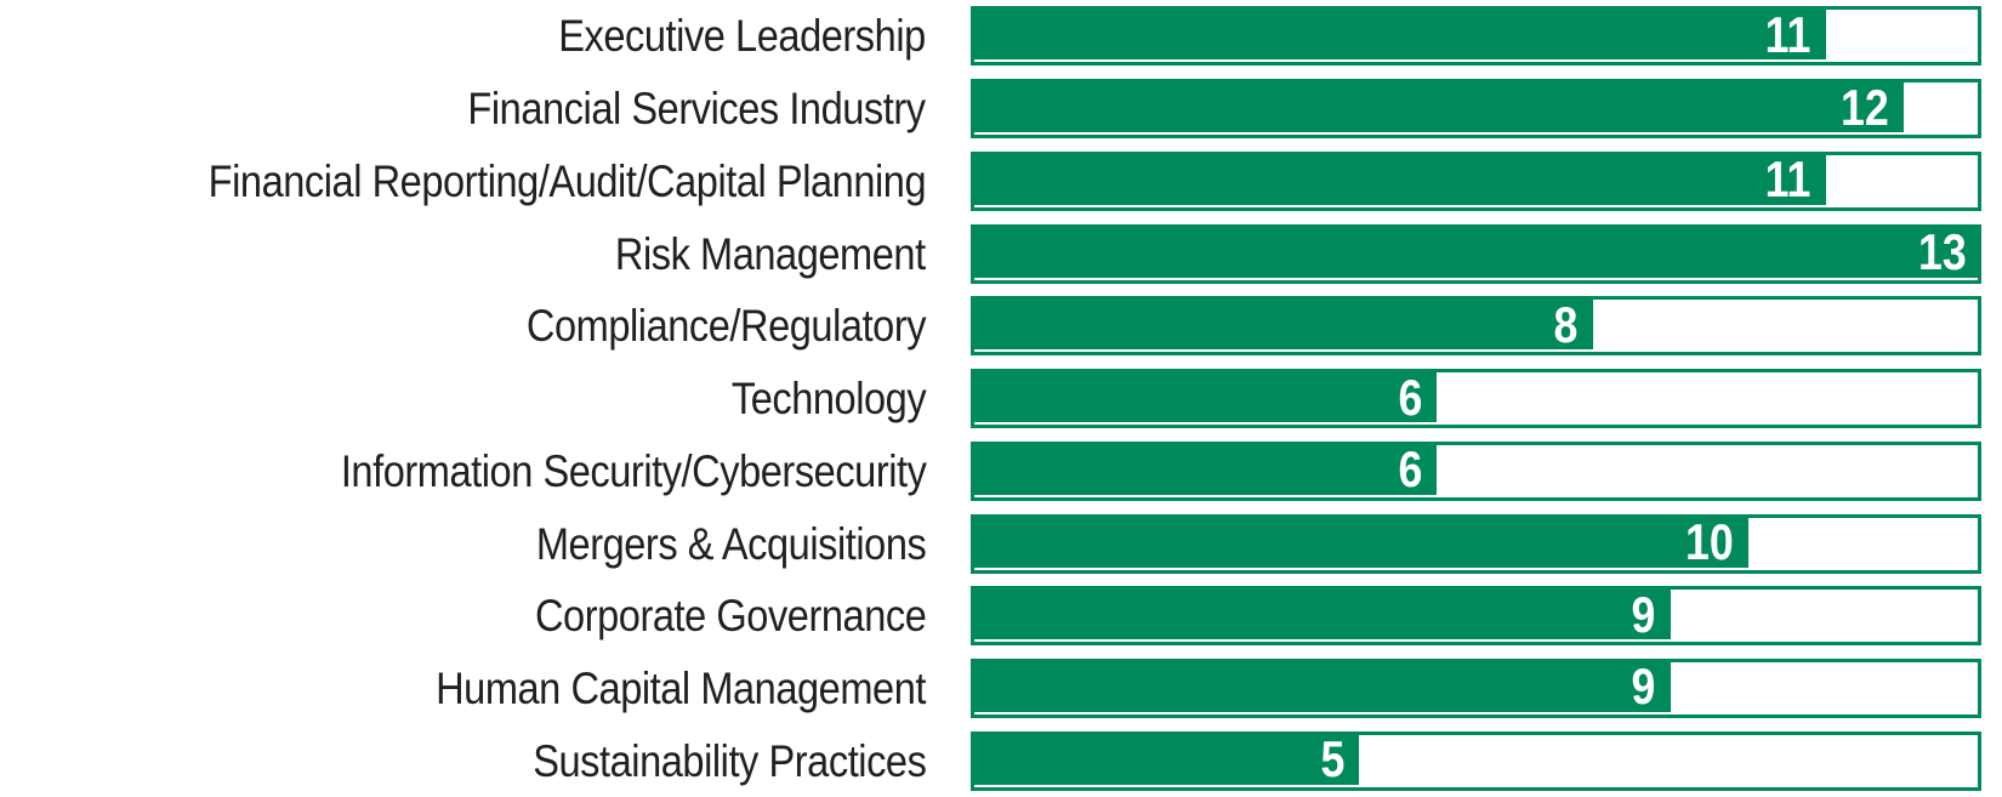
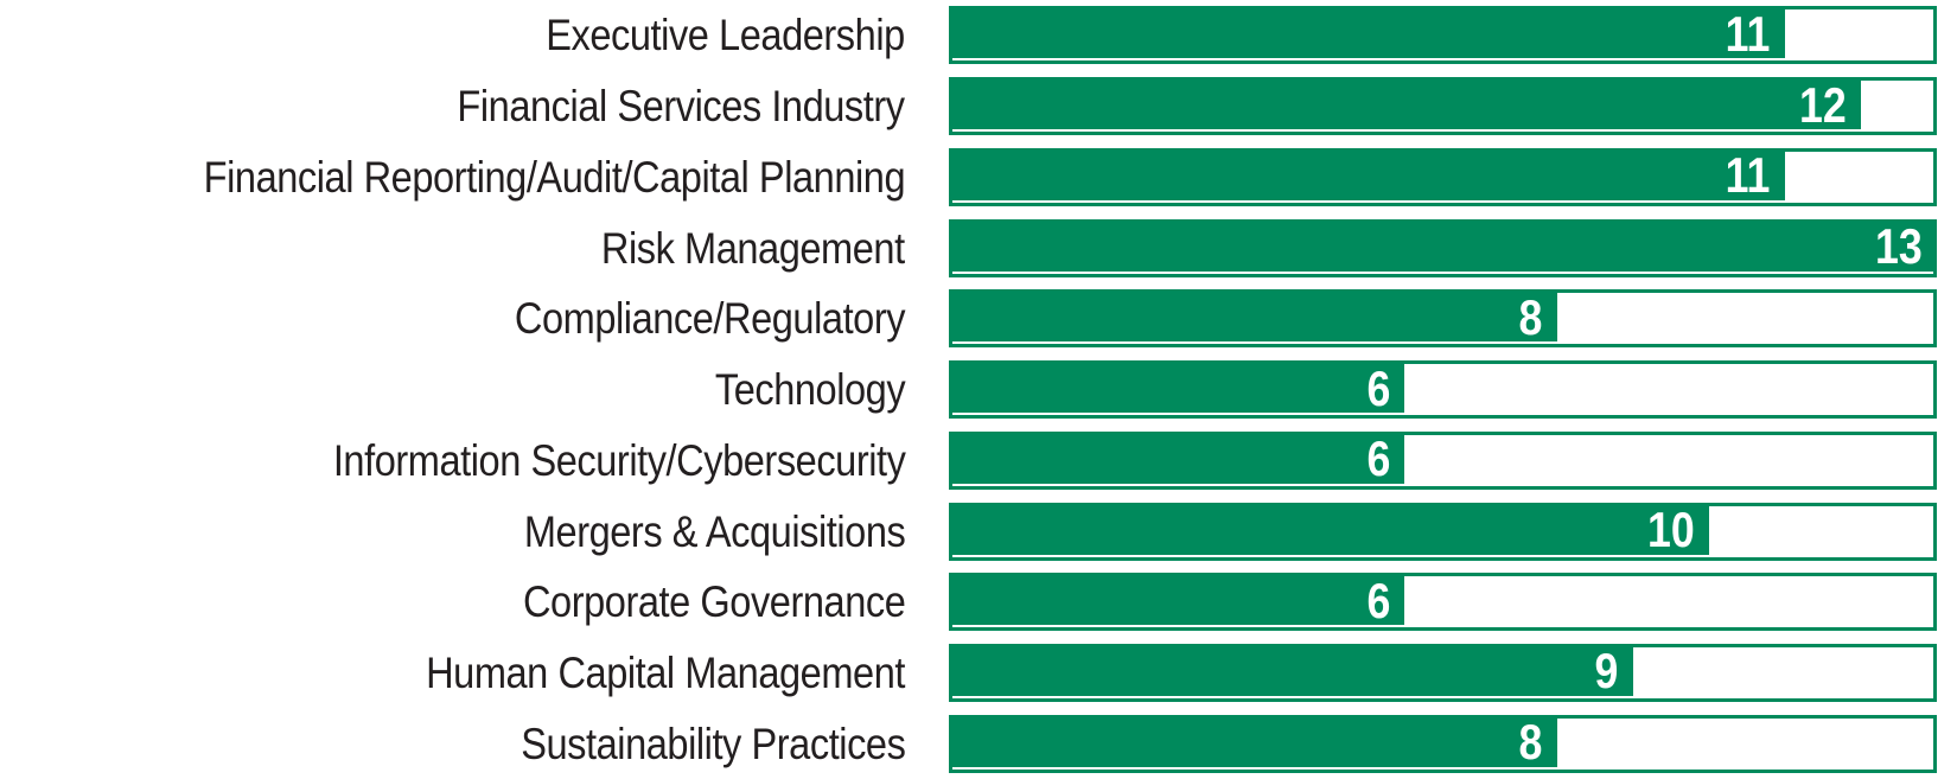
Corporate Governance: 9 -> 6
Sustainability Practices: 5 -> 8
